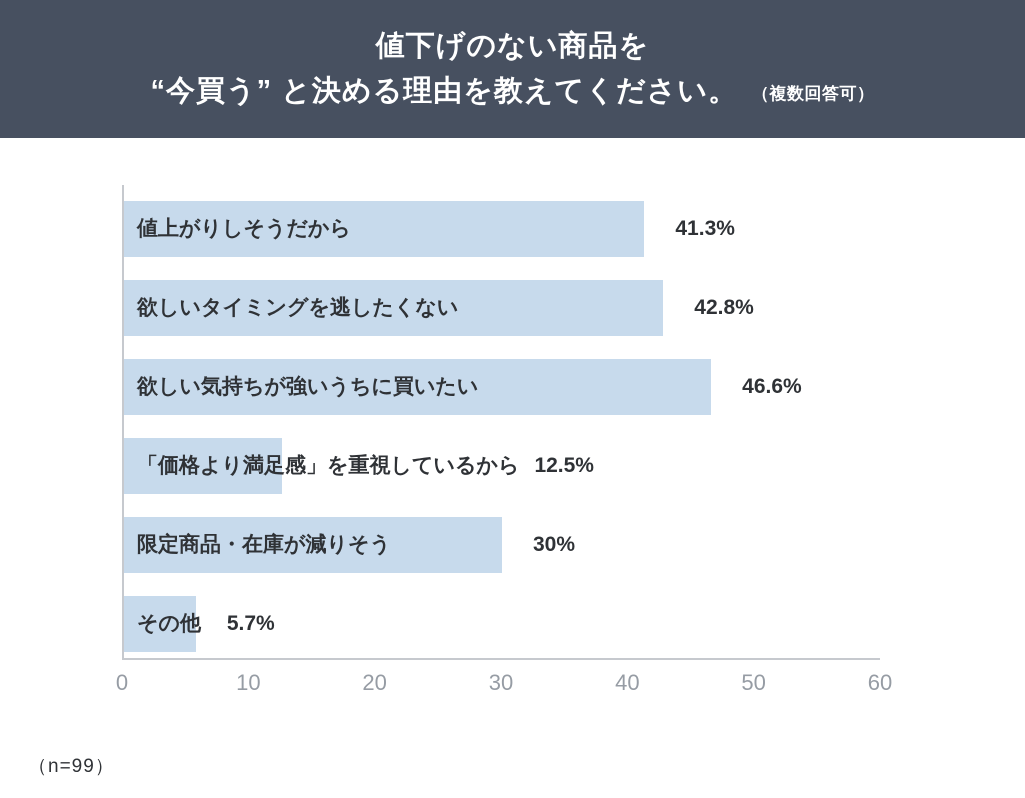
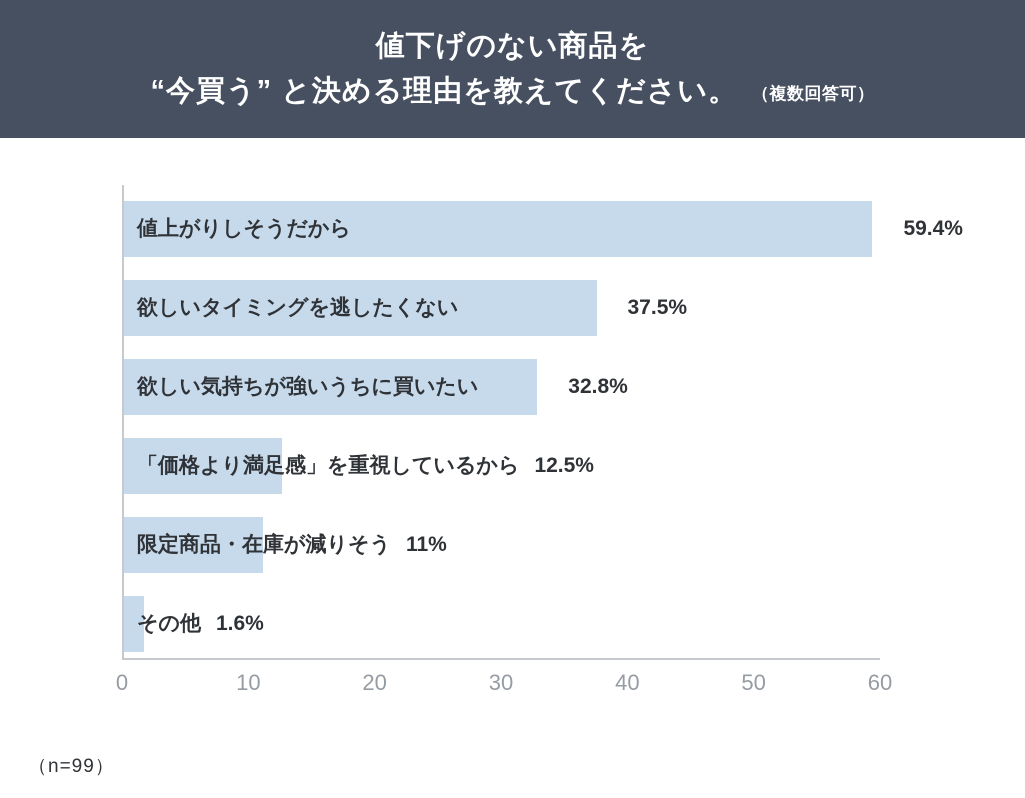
値上がりしそうだから: 41.3% -> 59.4%
欲しいタイミングを逃したくない: 42.8% -> 37.5%
欲しい気持ちが強いうちに買いたい: 46.6% -> 32.8%
限定商品・在庫が減りそう: 30% -> 11%
その他: 5.7% -> 1.6%
